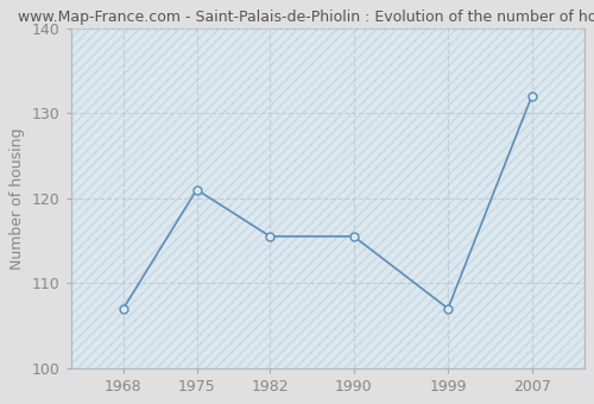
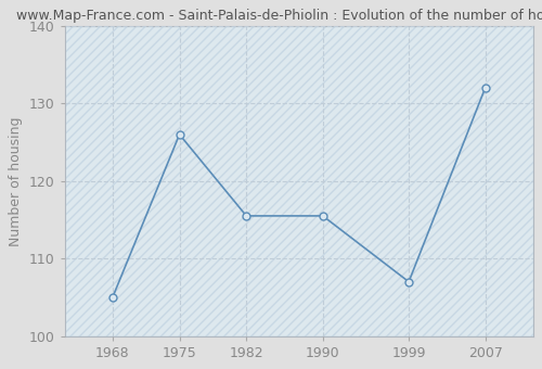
1968: 107.0 -> 105.0
1975: 121.0 -> 126.0
